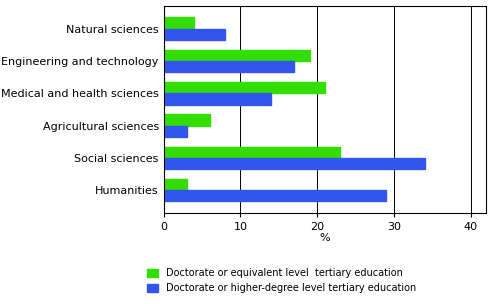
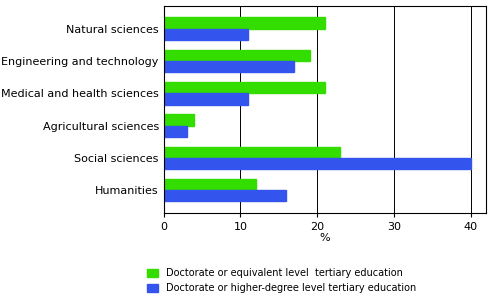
Doctorate or equivalent level tertiary education/Natural sciences: 4 -> 21
Doctorate or higher-degree level tertiary education/Natural sciences: 8 -> 11
Doctorate or higher-degree level tertiary education/Medical and health sciences: 14 -> 11
Doctorate or equivalent level tertiary education/Agricultural sciences: 6 -> 4
Doctorate or higher-degree level tertiary education/Social sciences: 34 -> 40
Doctorate or equivalent level tertiary education/Humanities: 3 -> 12
Doctorate or higher-degree level tertiary education/Humanities: 29 -> 16
